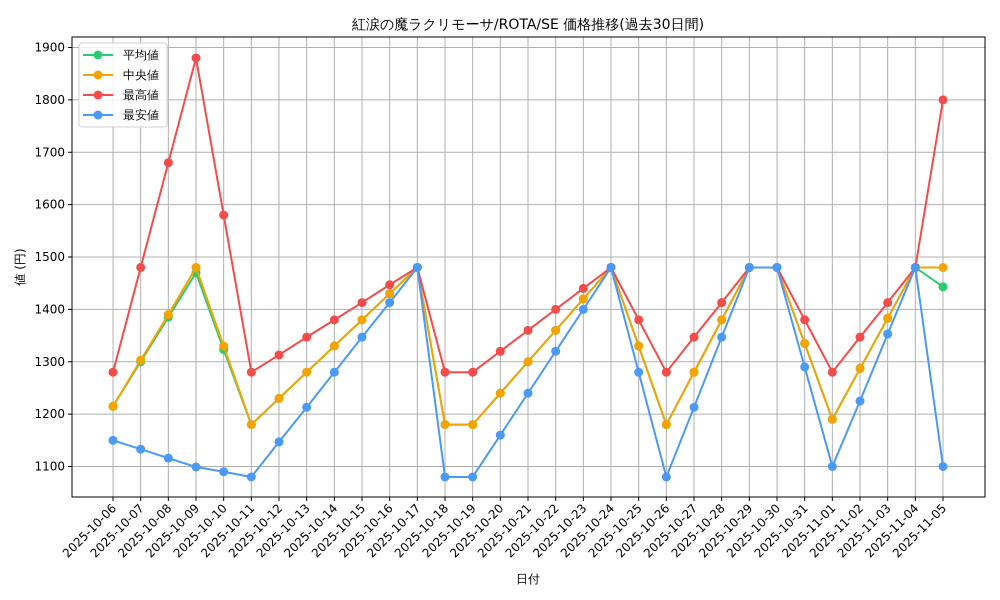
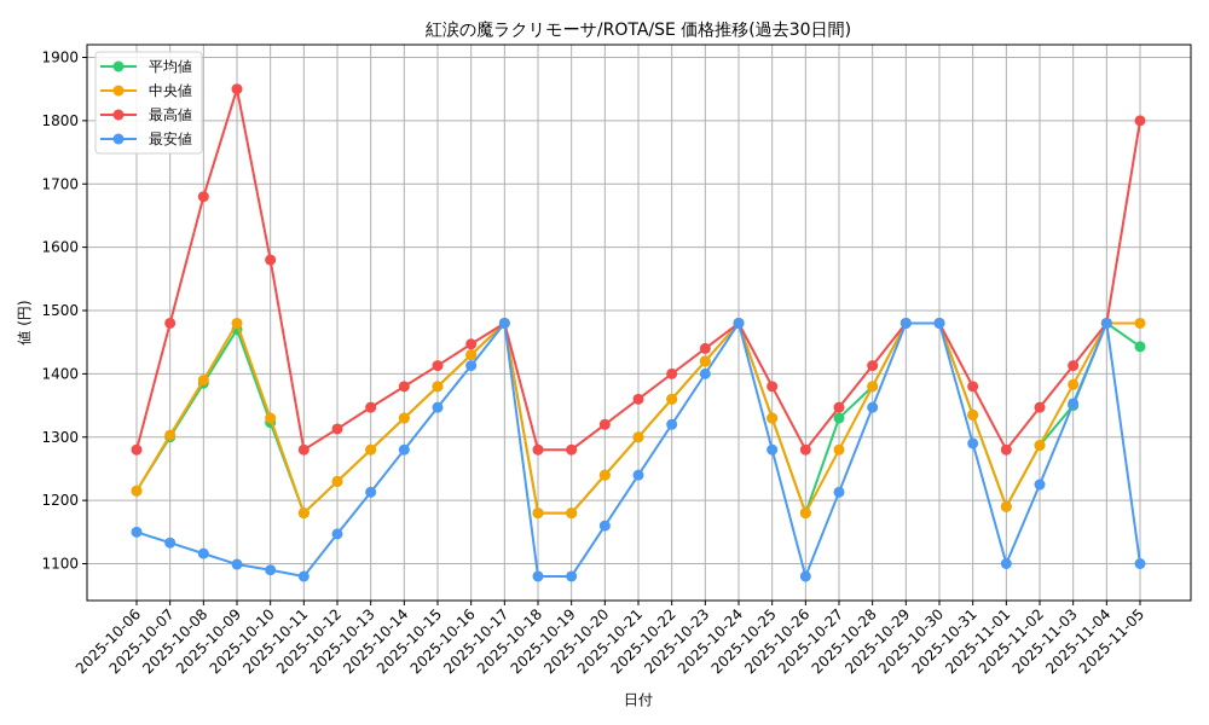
最高値/2025-10-09: 1880 -> 1850
平均値/2025-10-27: 1280 -> 1330
平均値/2025-11-03: 1380 -> 1350
